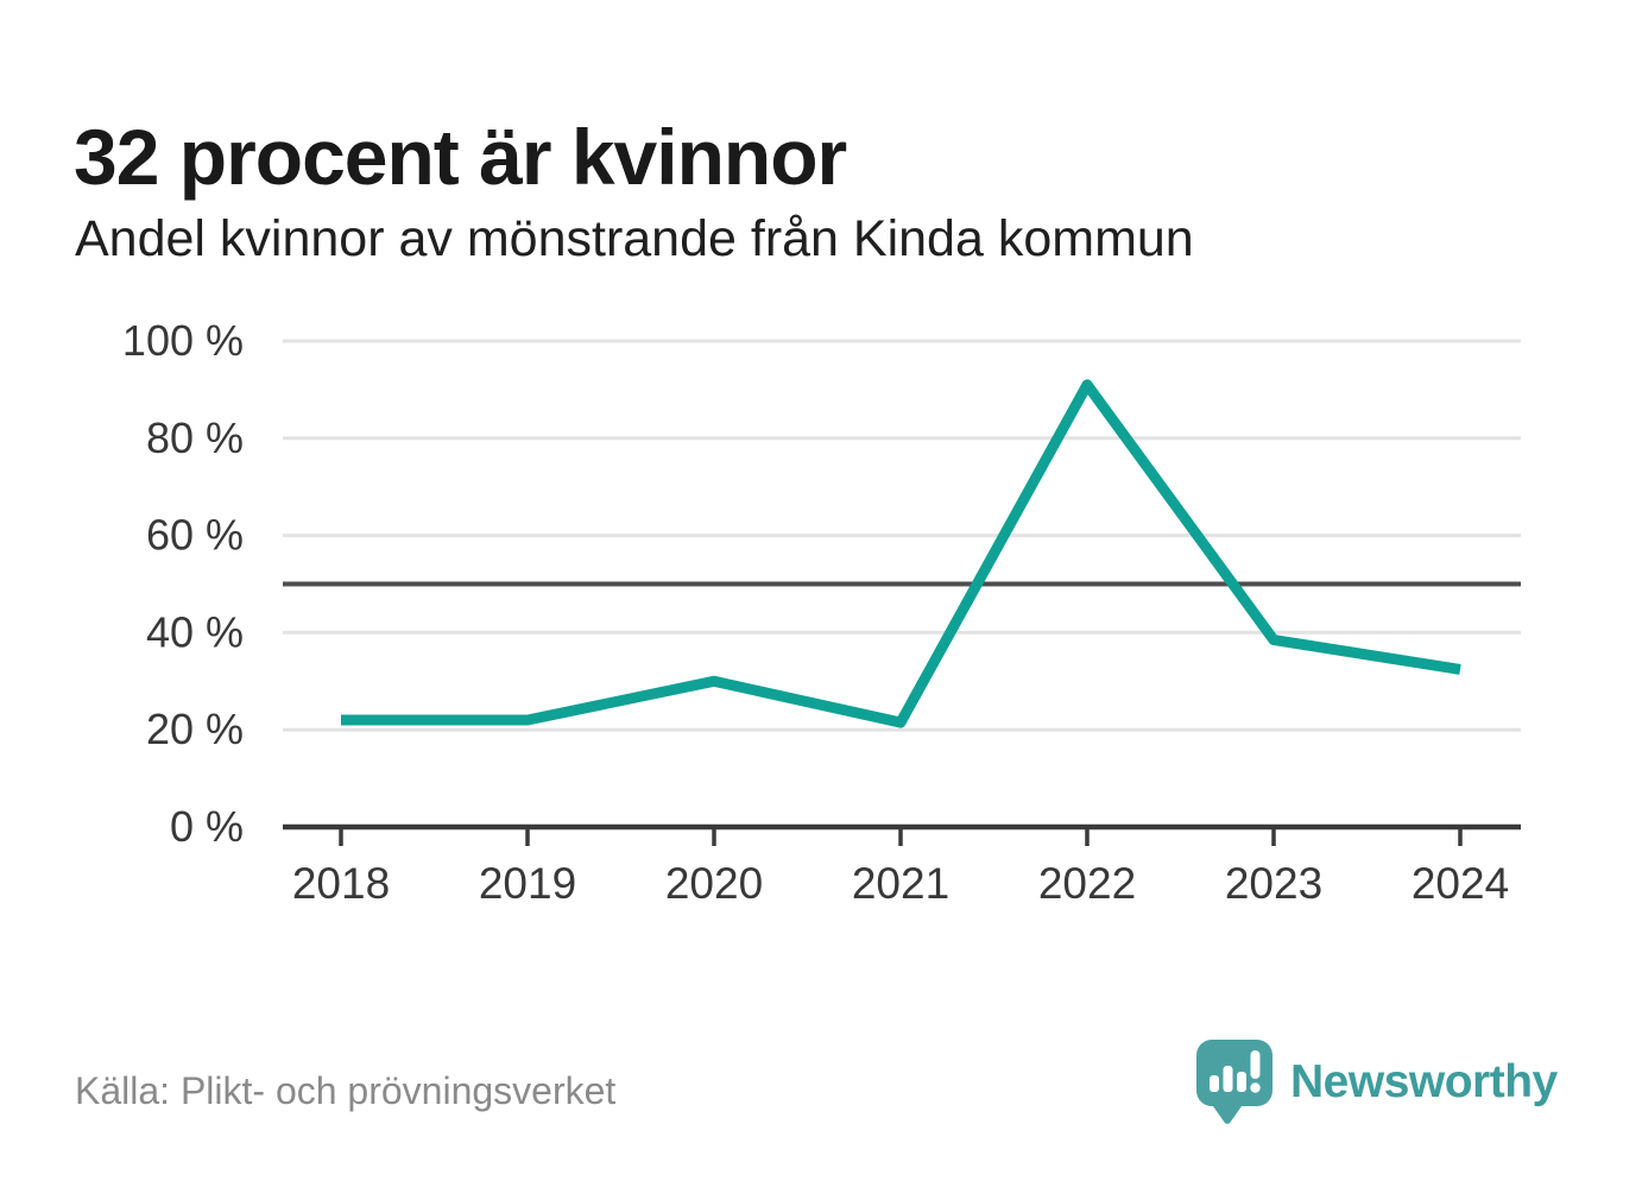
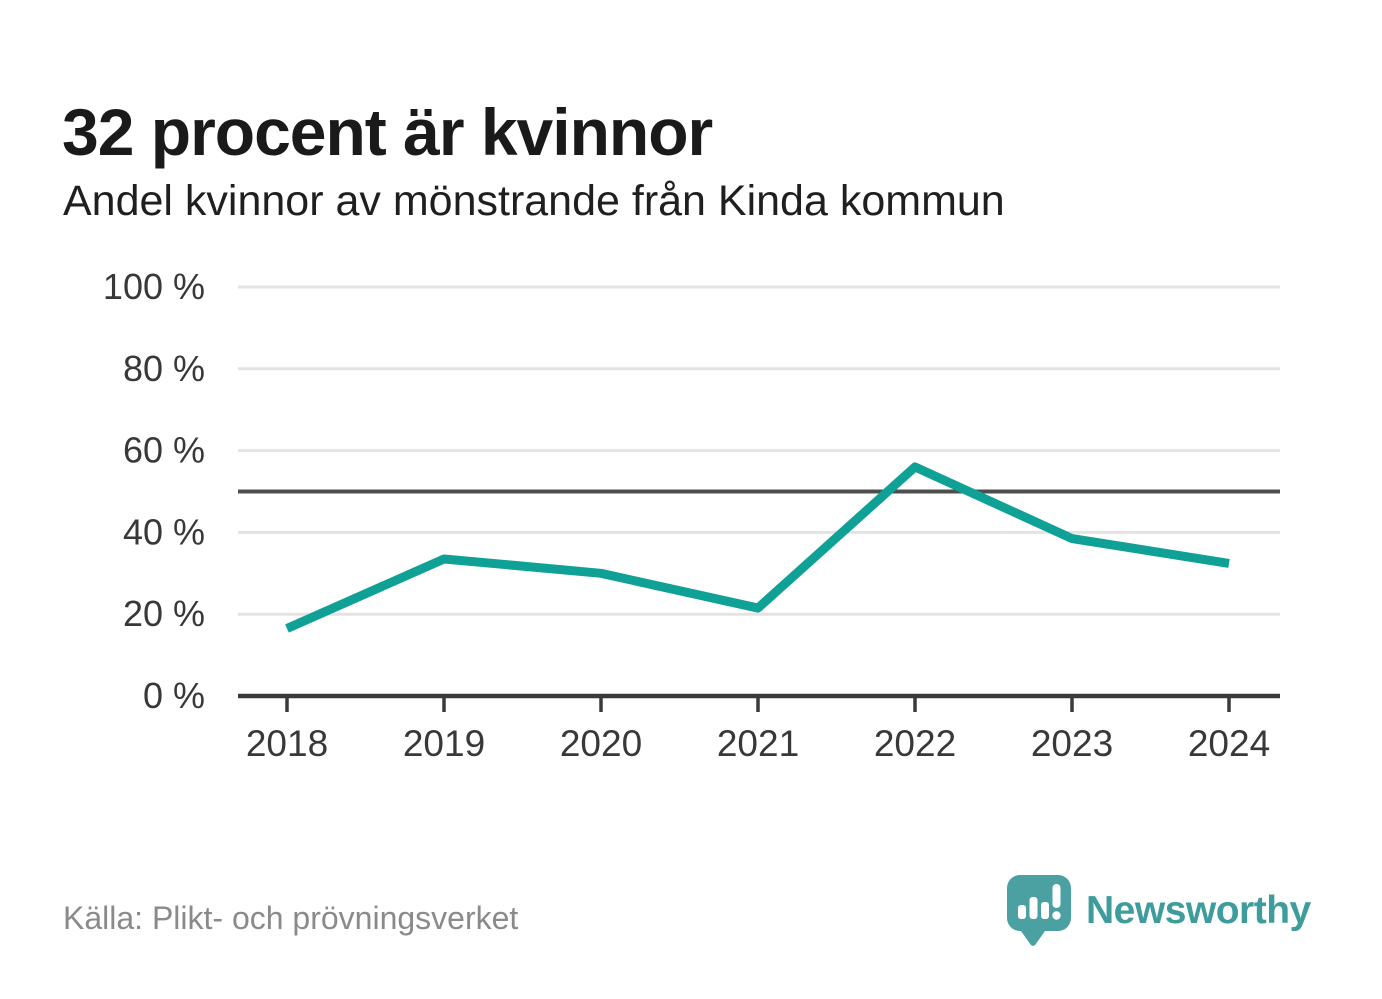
2018: 22% -> 16%
2019: 22% -> 34%
2022: 91% -> 56%
